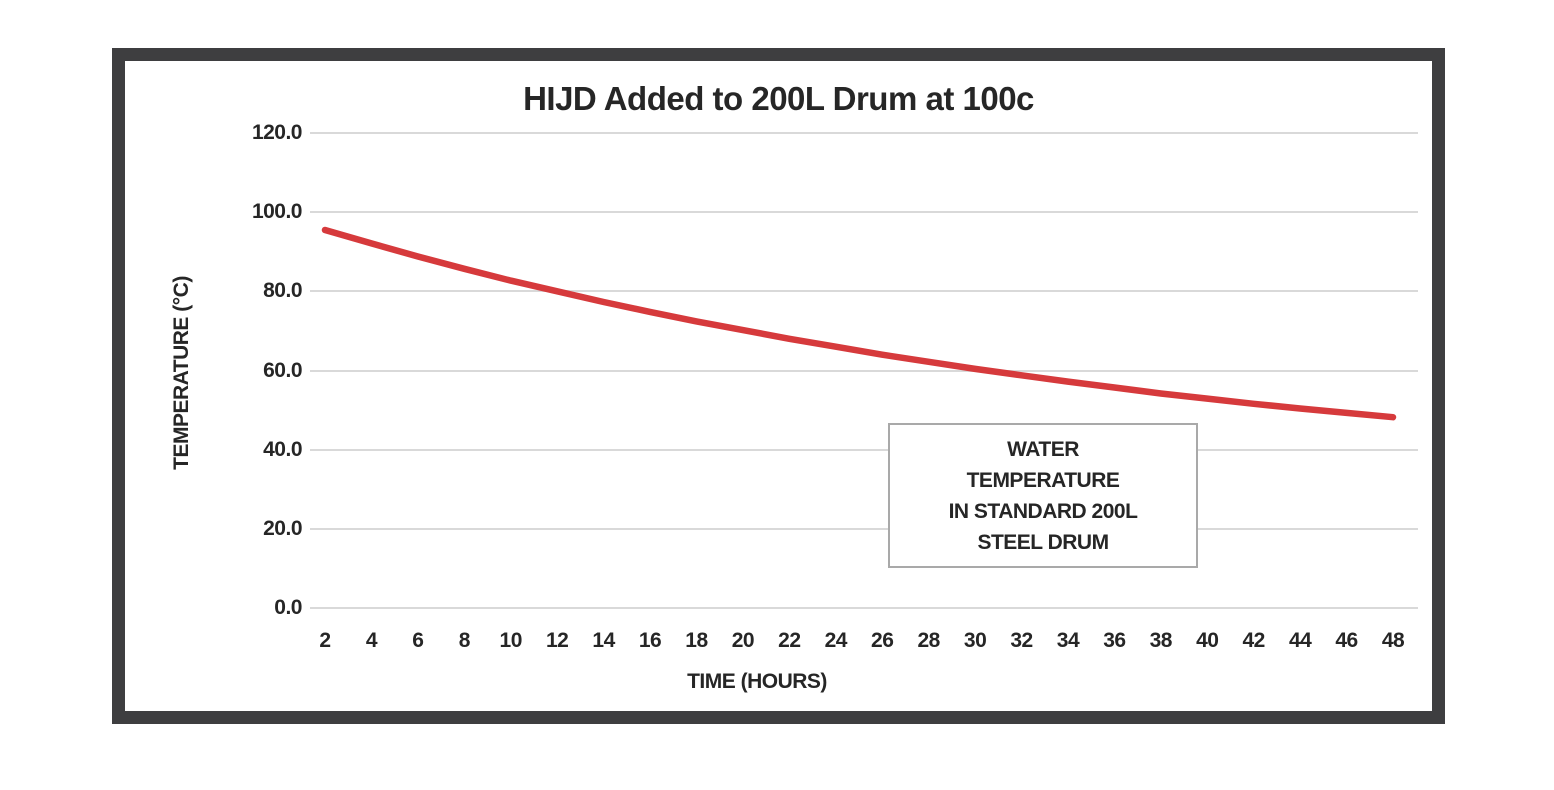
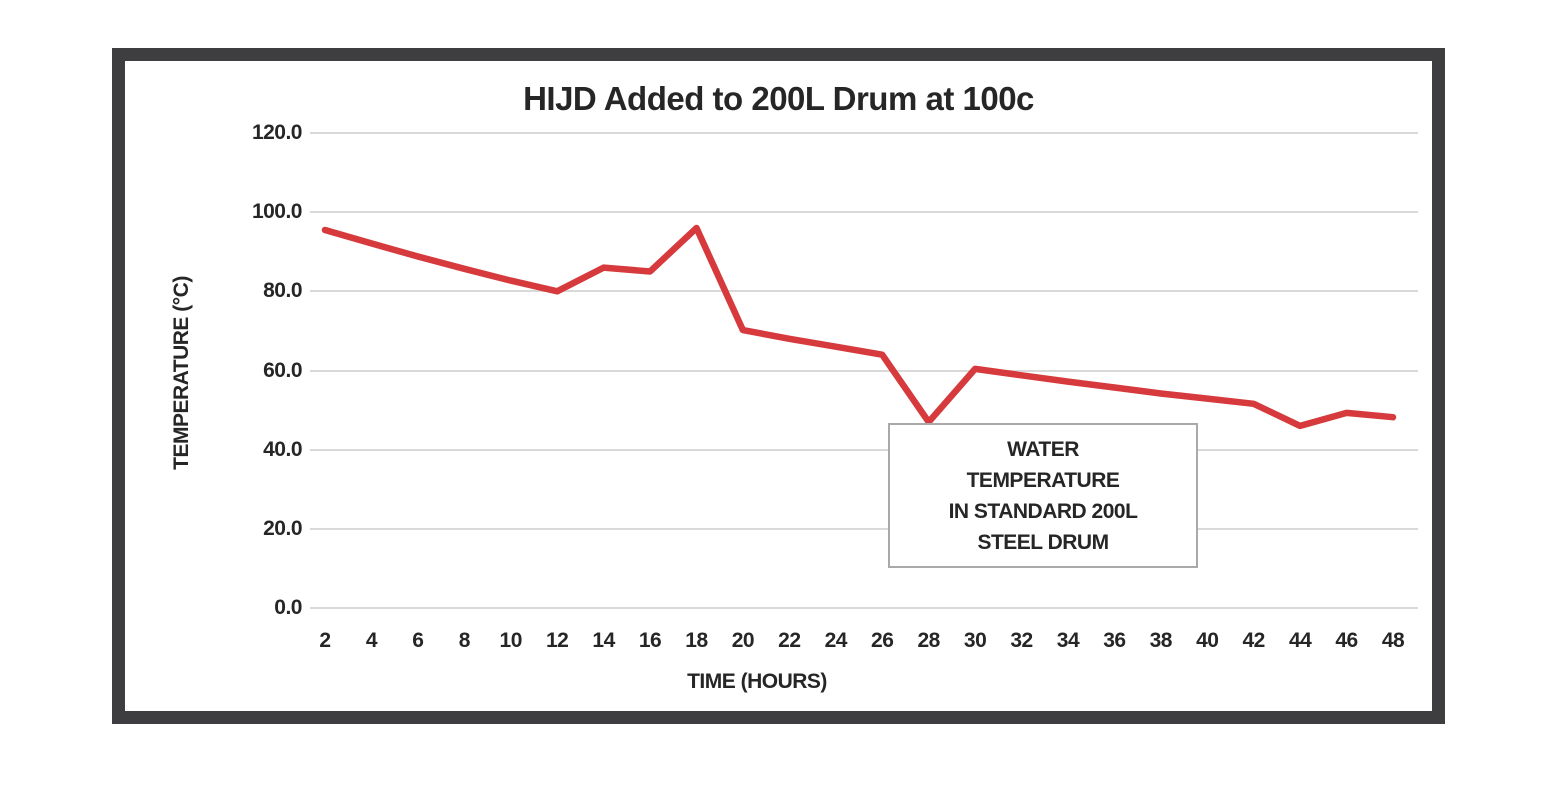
14: 77 -> 86
16: 75 -> 85
18: 72 -> 96
28: 62 -> 47
44: 50 -> 46
